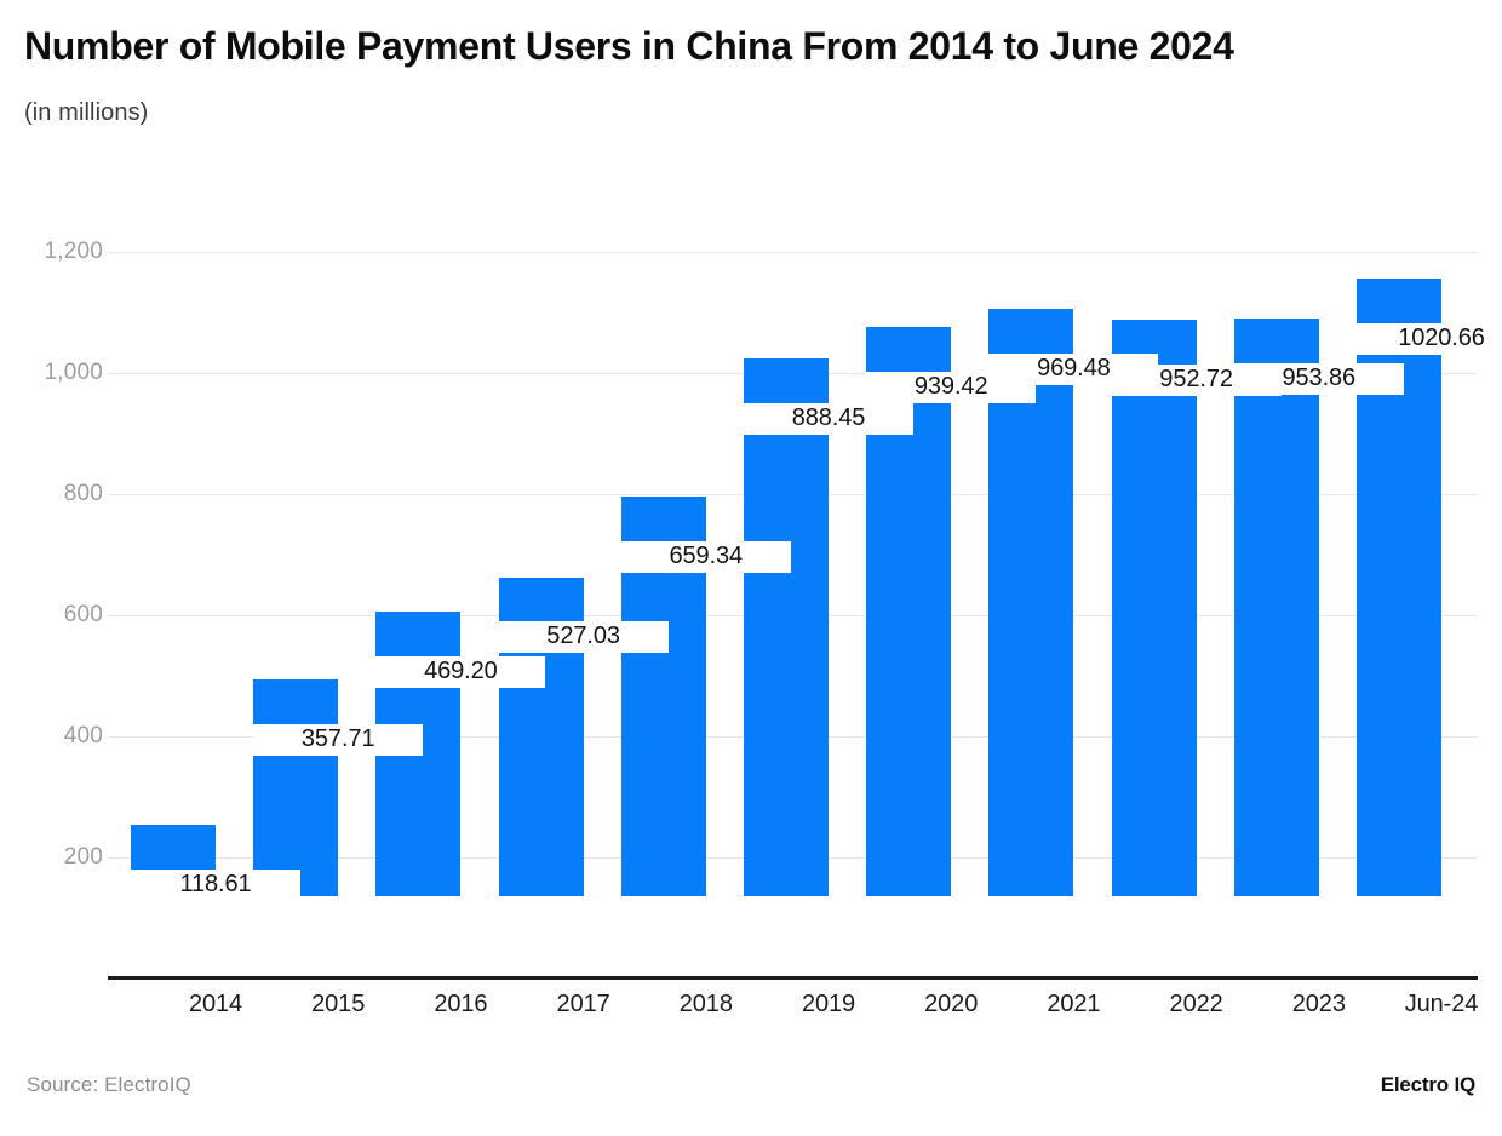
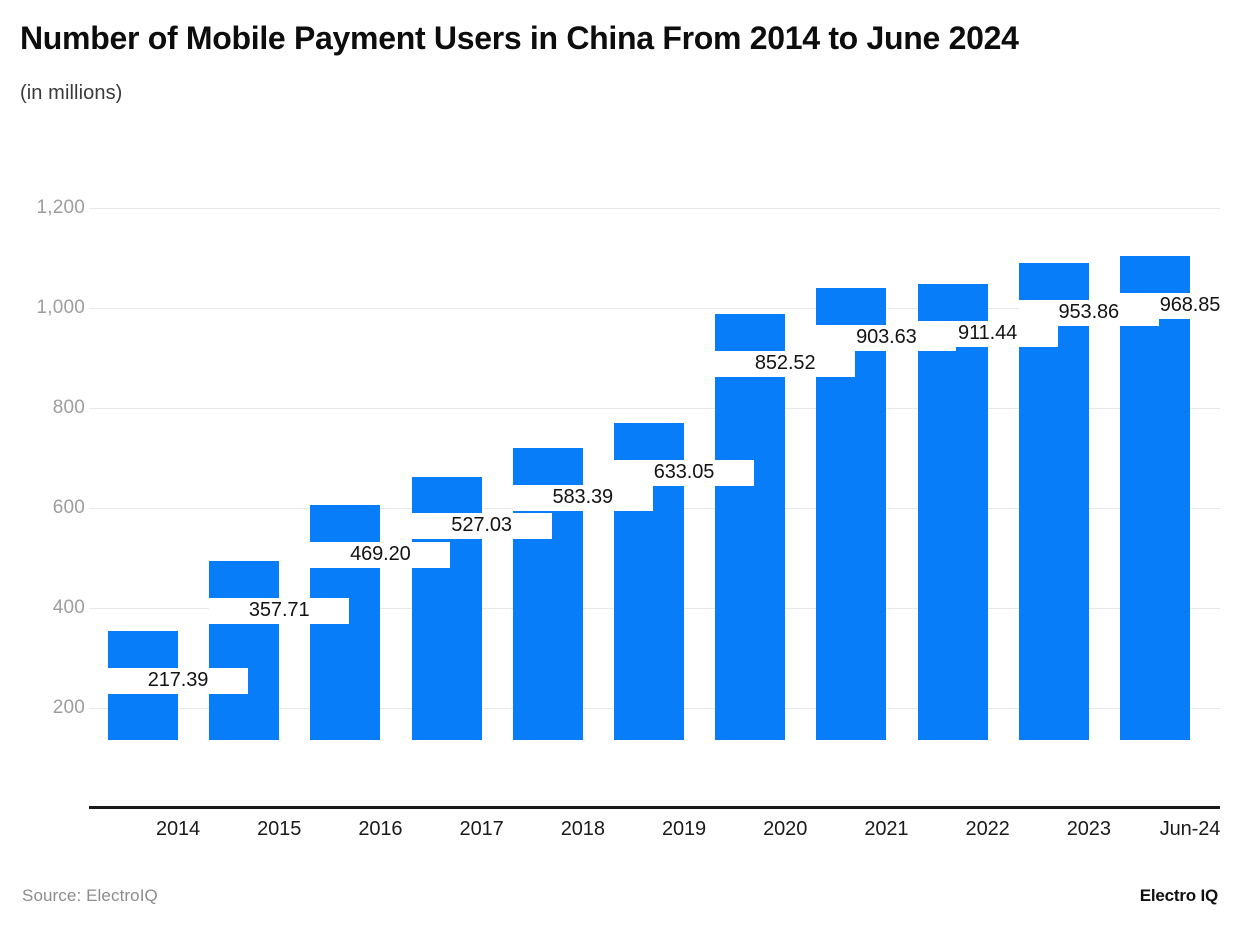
2014: 118.61 -> 217.39
2018: 659.34 -> 583.39
2019: 888.45 -> 633.05
2020: 939.42 -> 852.52
2021: 969.48 -> 903.63
2022: 952.72 -> 911.44
Jun-24: 1020.66 -> 968.85
